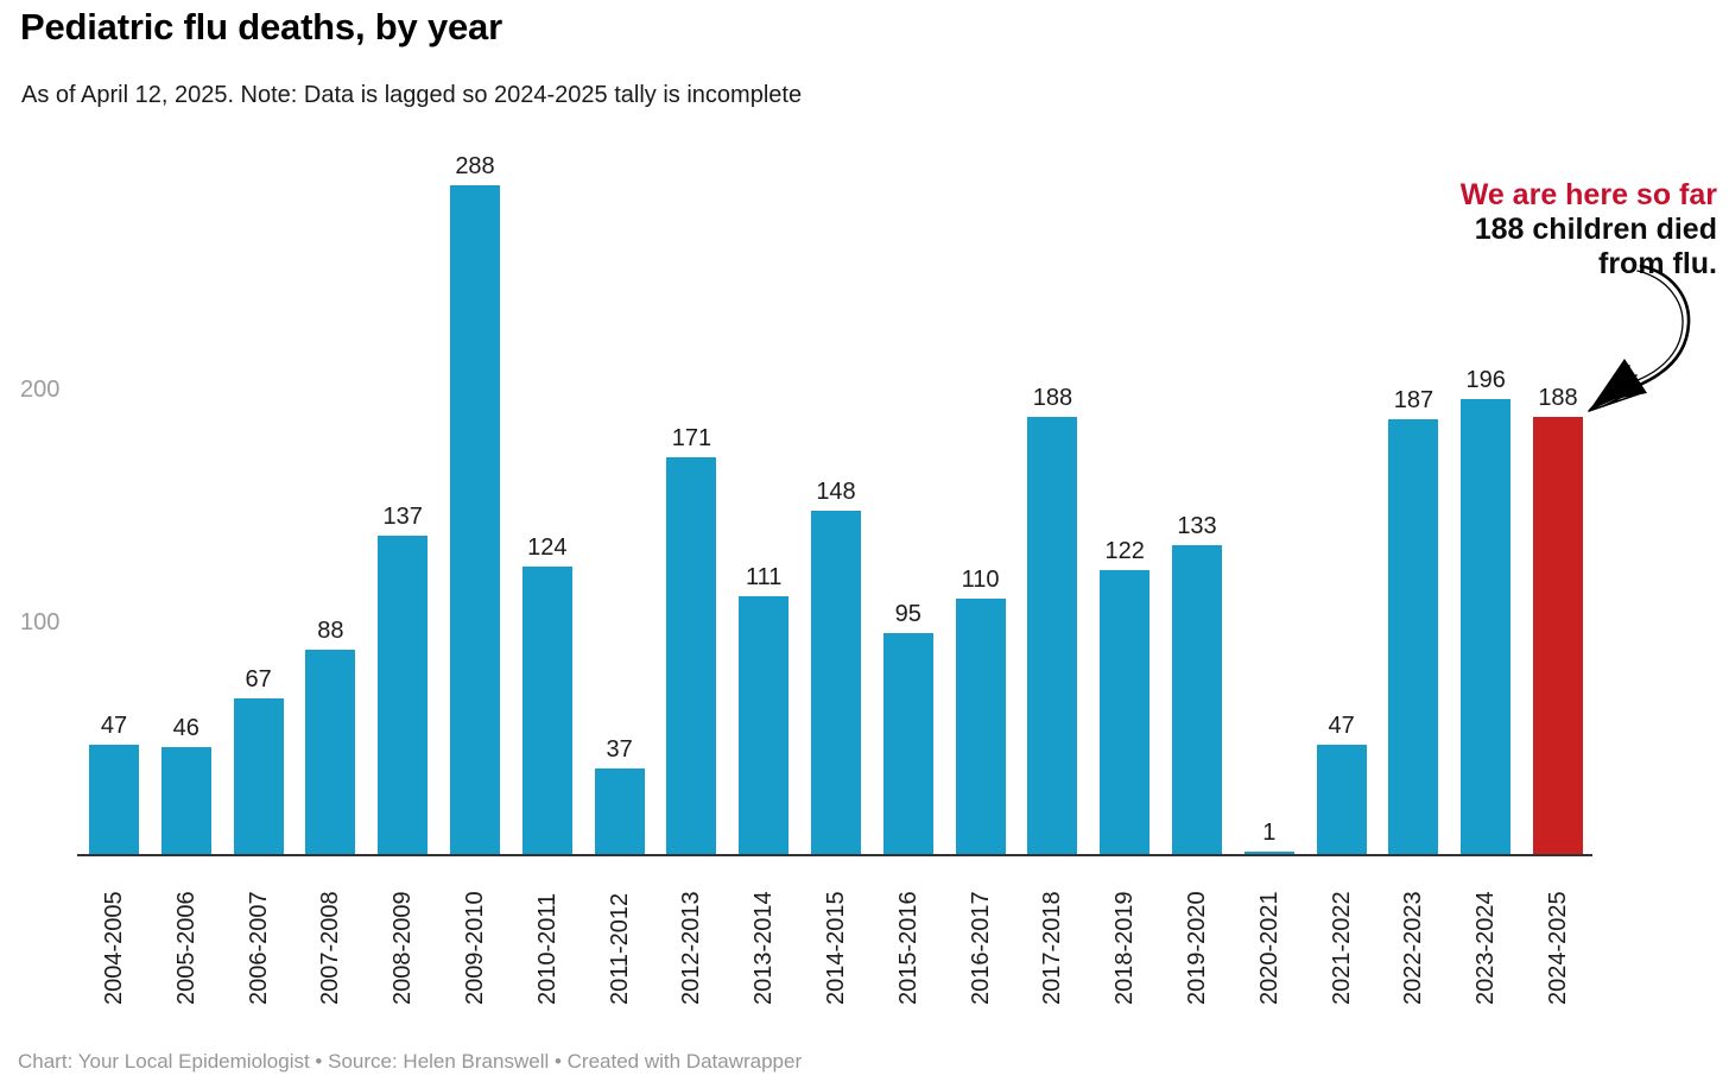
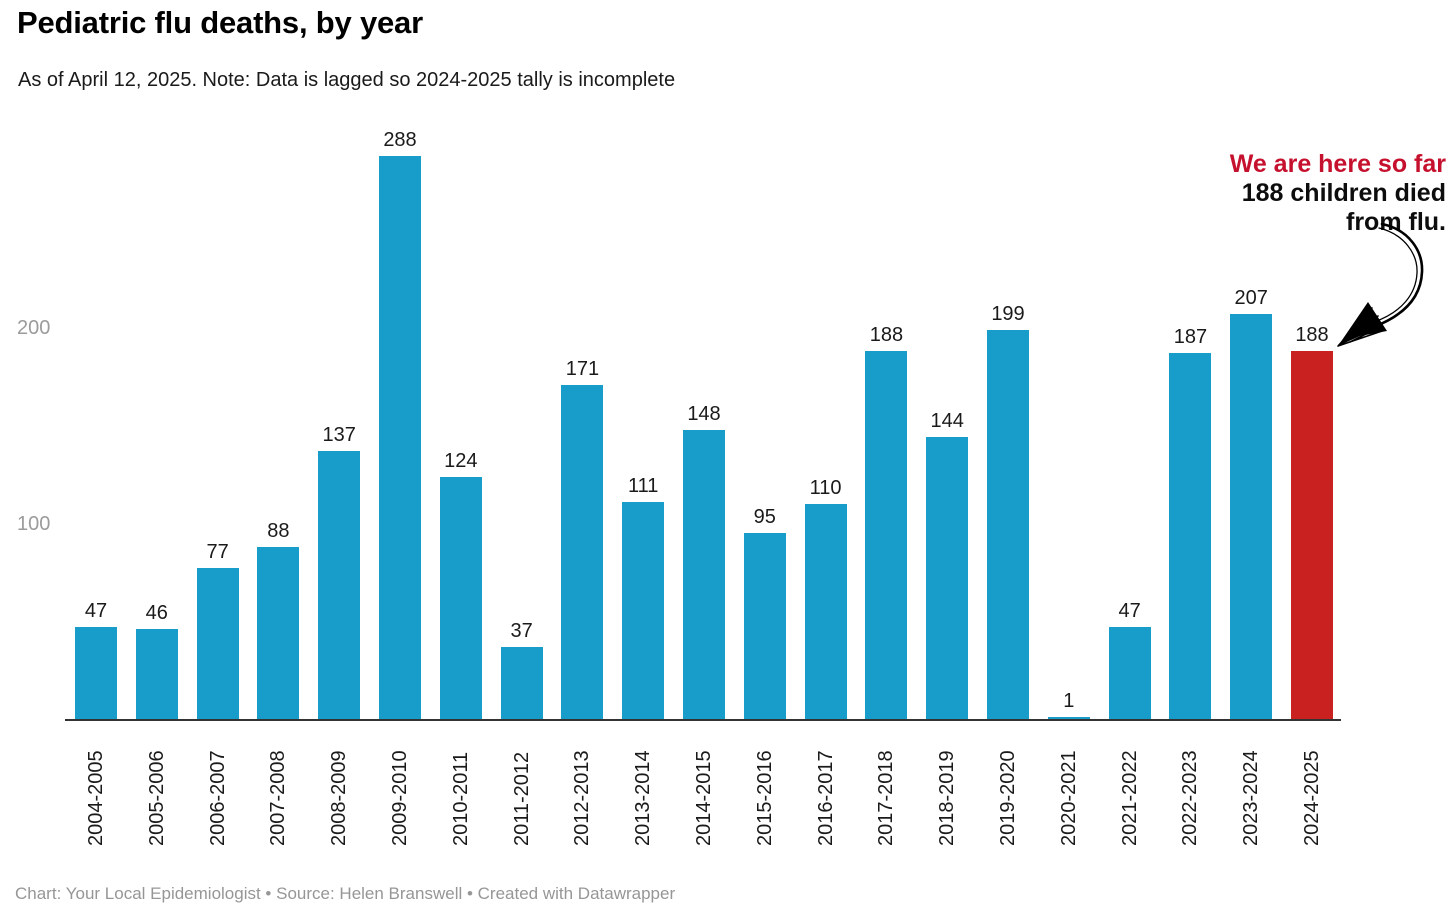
2006-2007: 67 -> 77
2018-2019: 122 -> 144
2019-2020: 133 -> 199
2023-2024: 196 -> 207
